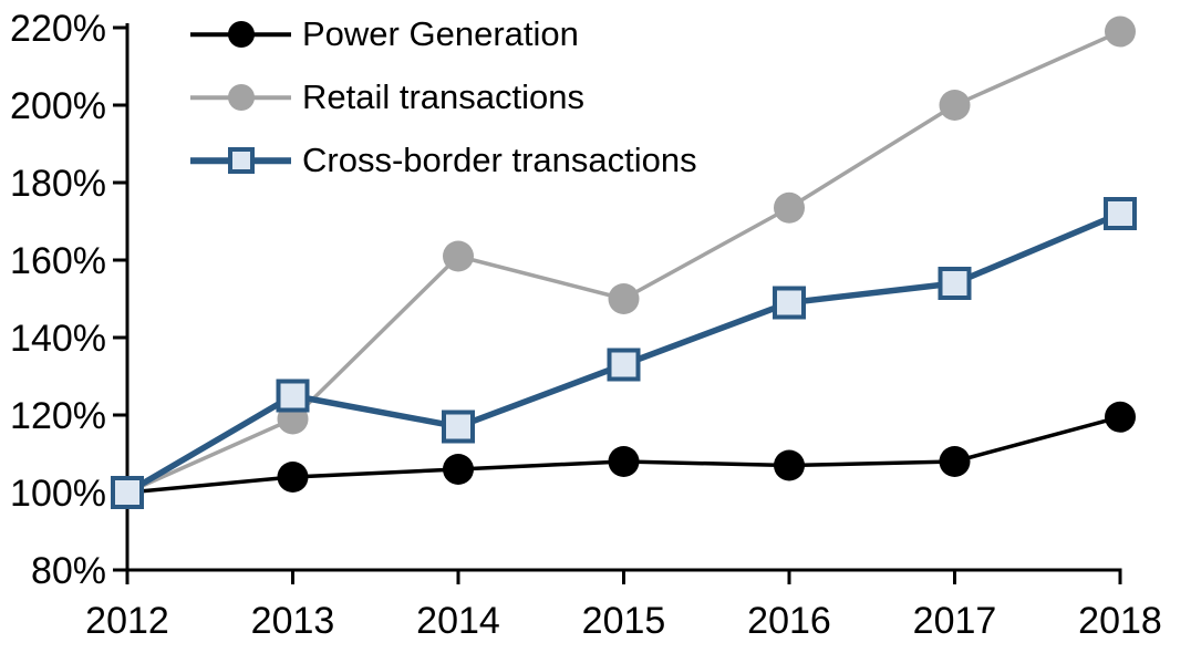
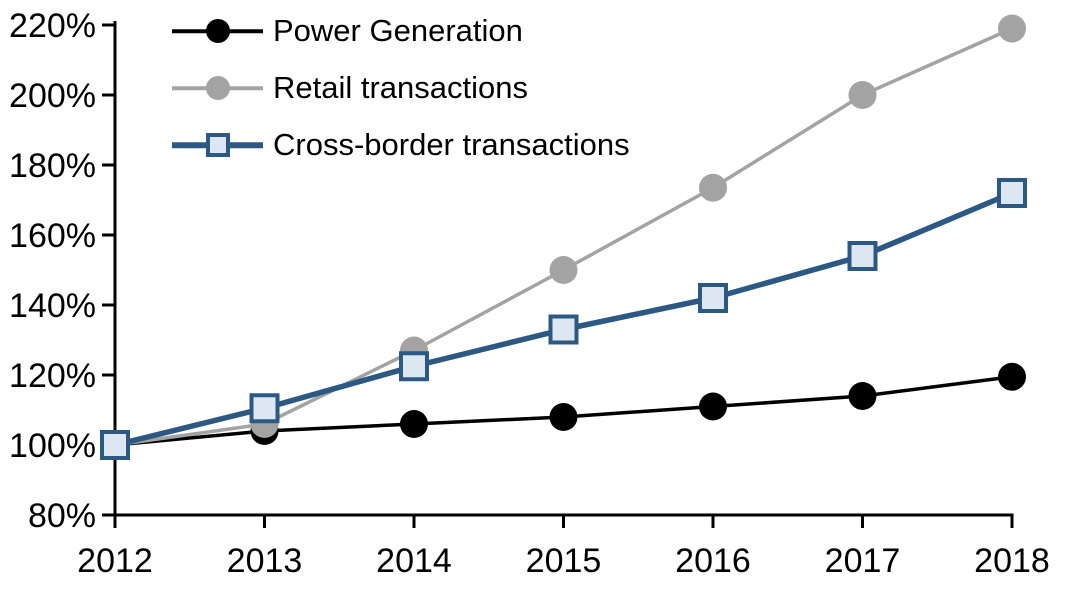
Retail transactions/2013: 119% -> 106%
Cross-border transactions/2013: 125% -> 110%
Retail transactions/2014: 161% -> 127%
Cross-border transactions/2014: 117% -> 122%
Power Generation/2016: 107% -> 111%
Cross-border transactions/2016: 149% -> 142%
Power Generation/2017: 108% -> 114%
